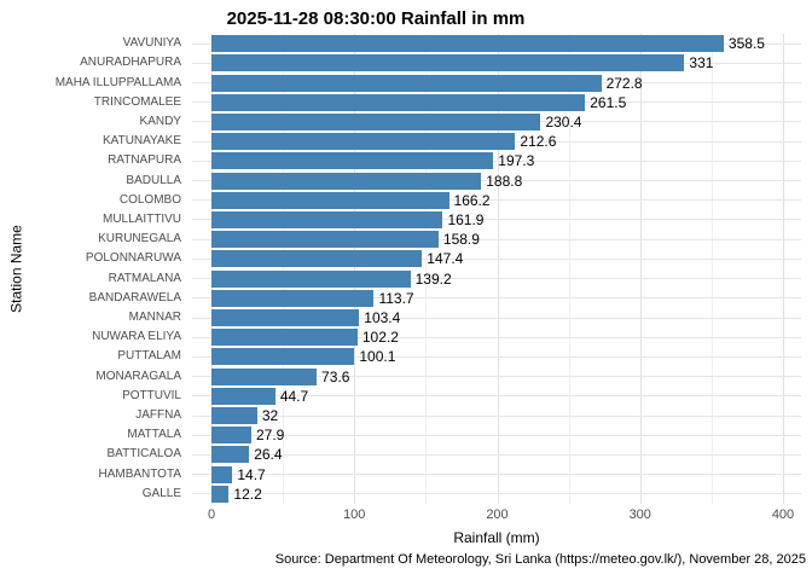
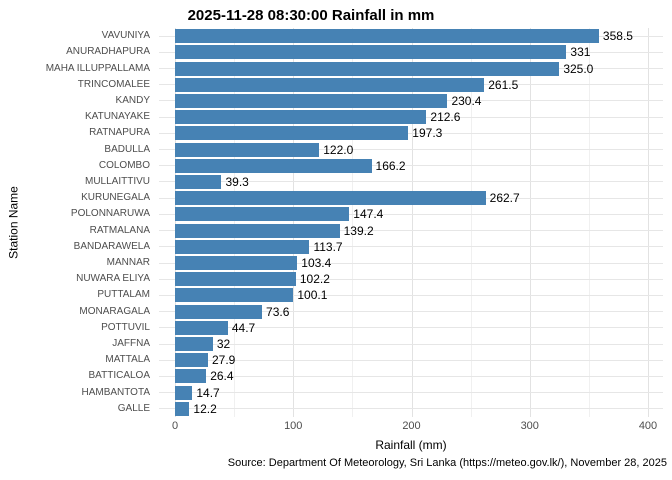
MAHA ILLUPPALLAMA: 272.8 -> 325.0
BADULLA: 188.8 -> 122.0
MULLAITTIVU: 161.9 -> 39.3
KURUNEGALA: 158.9 -> 262.7
